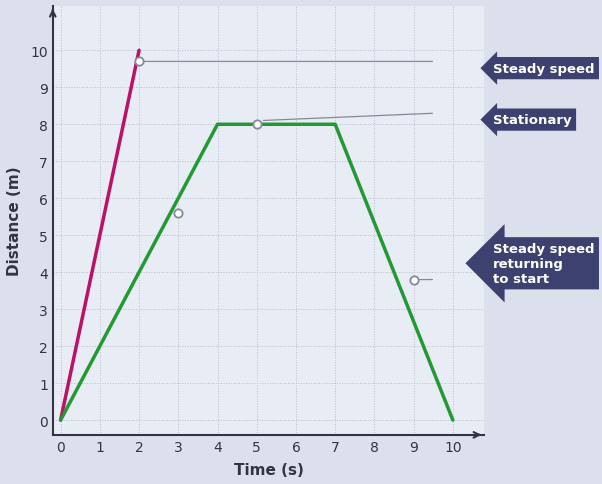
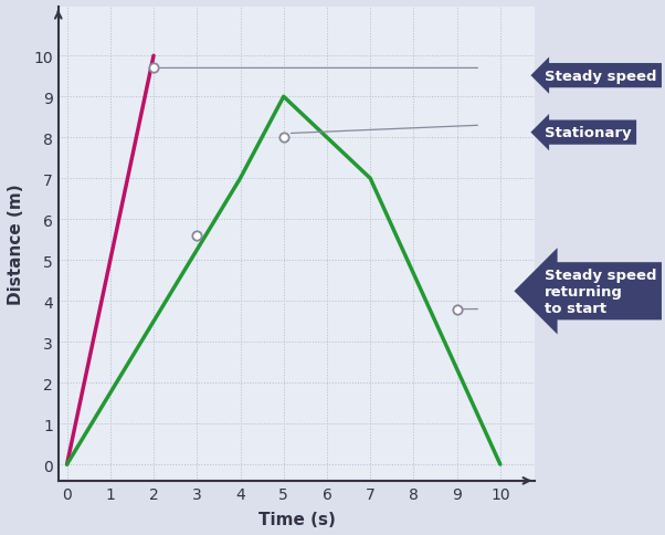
4: 8 -> 7
5: 8 -> 9
7: 8 -> 7
